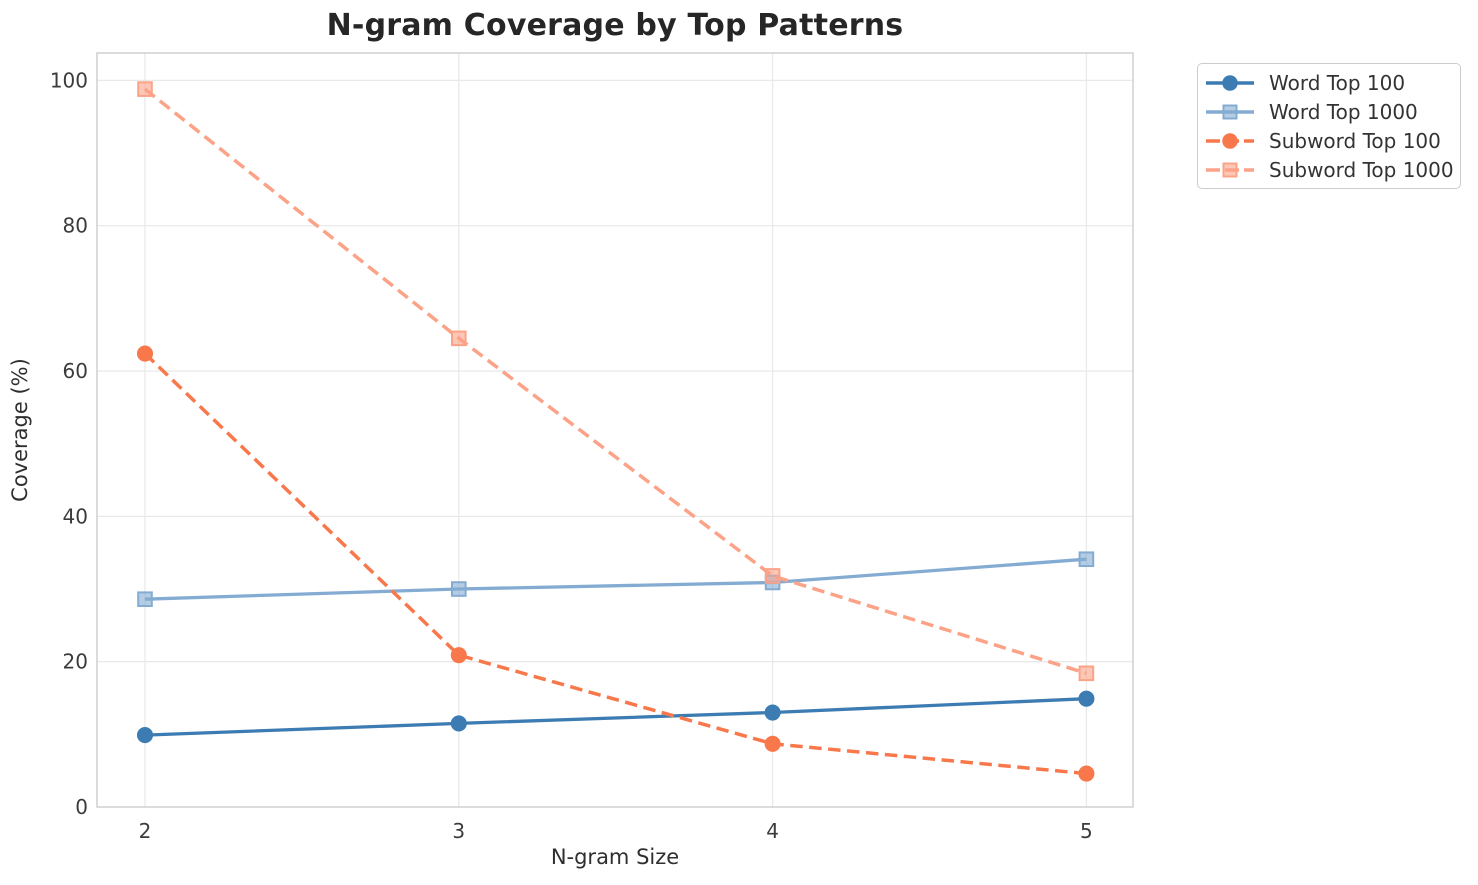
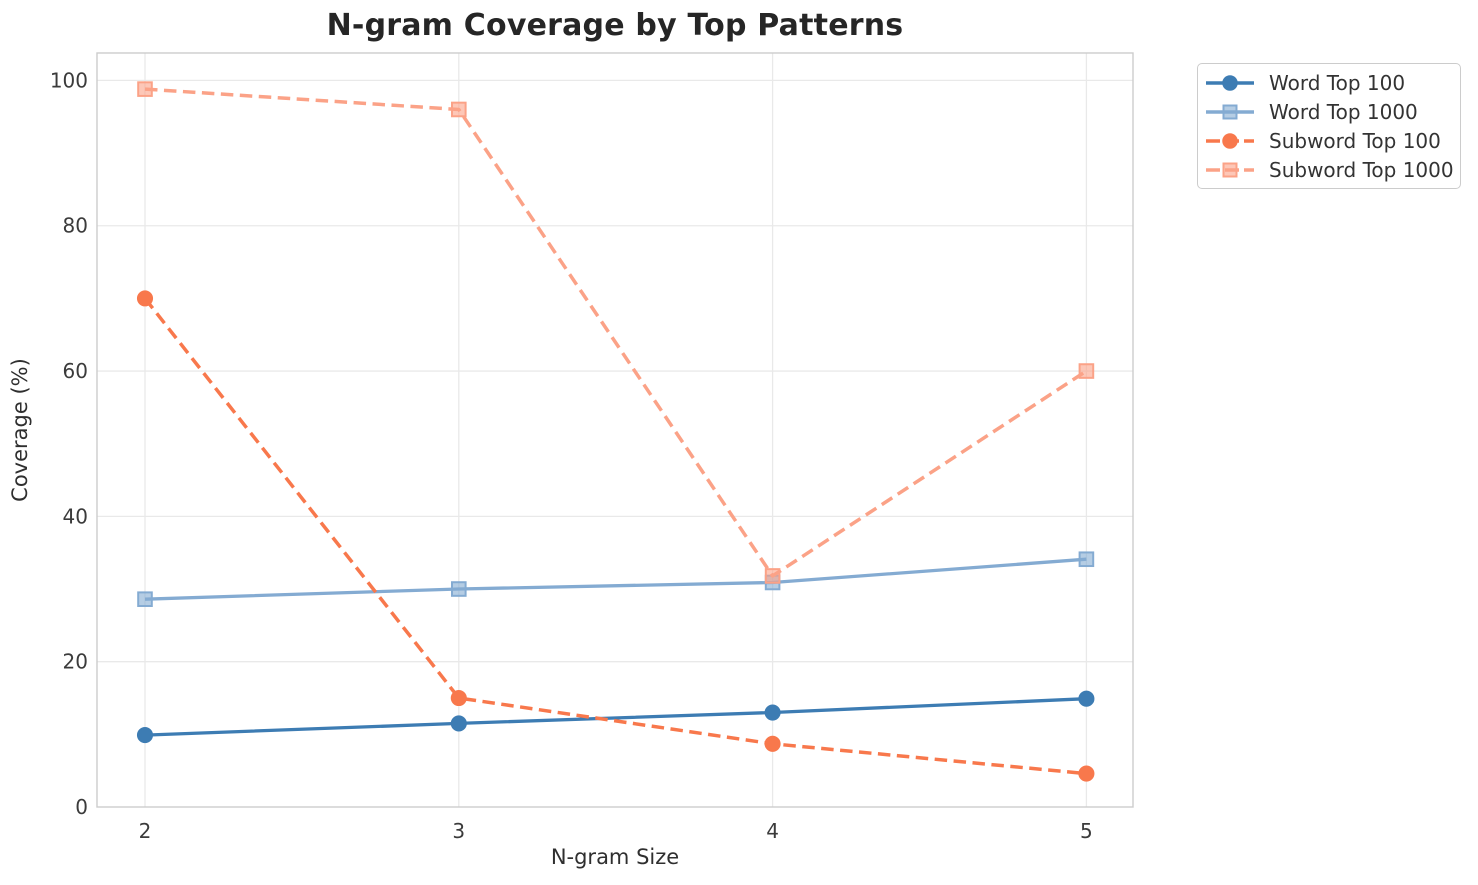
Subword Top 100/2: 62 -> 70
Subword Top 100/3: 21 -> 15
Subword Top 1000/3: 64 -> 96
Subword Top 1000/5: 18 -> 60
